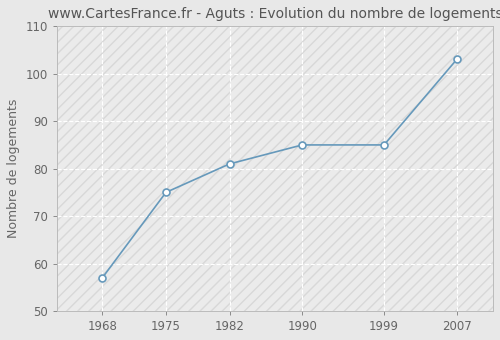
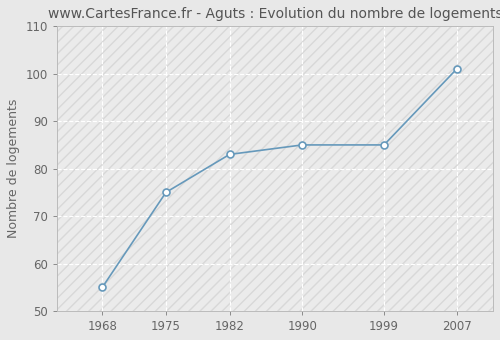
1968: 57 -> 55
1982: 81 -> 83
2007: 103 -> 101
